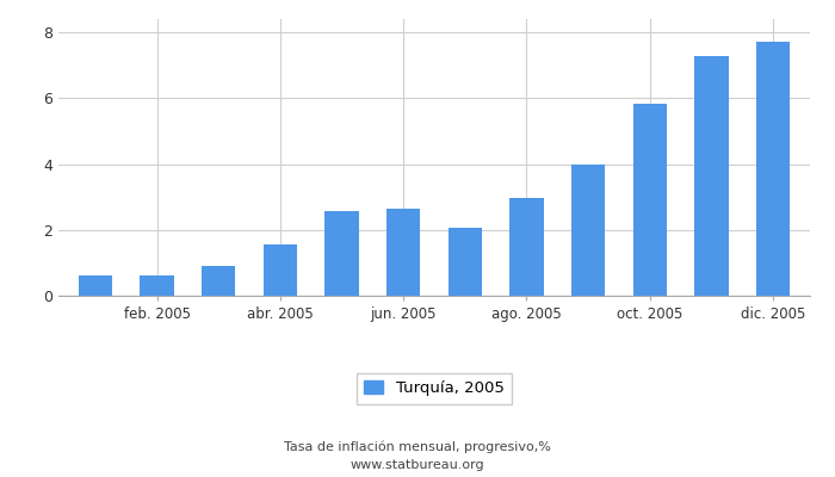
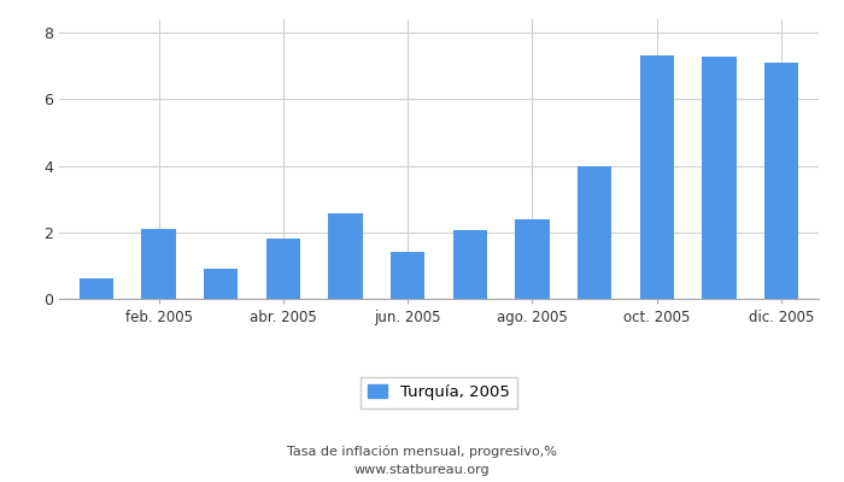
feb. 2005: 0.62 -> 2.10
abr. 2005: 1.55 -> 1.80
jun. 2005: 2.65 -> 1.40
ago. 2005: 2.96 -> 2.40
oct. 2005: 5.82 -> 7.30
dic. 2005: 7.72 -> 7.10
